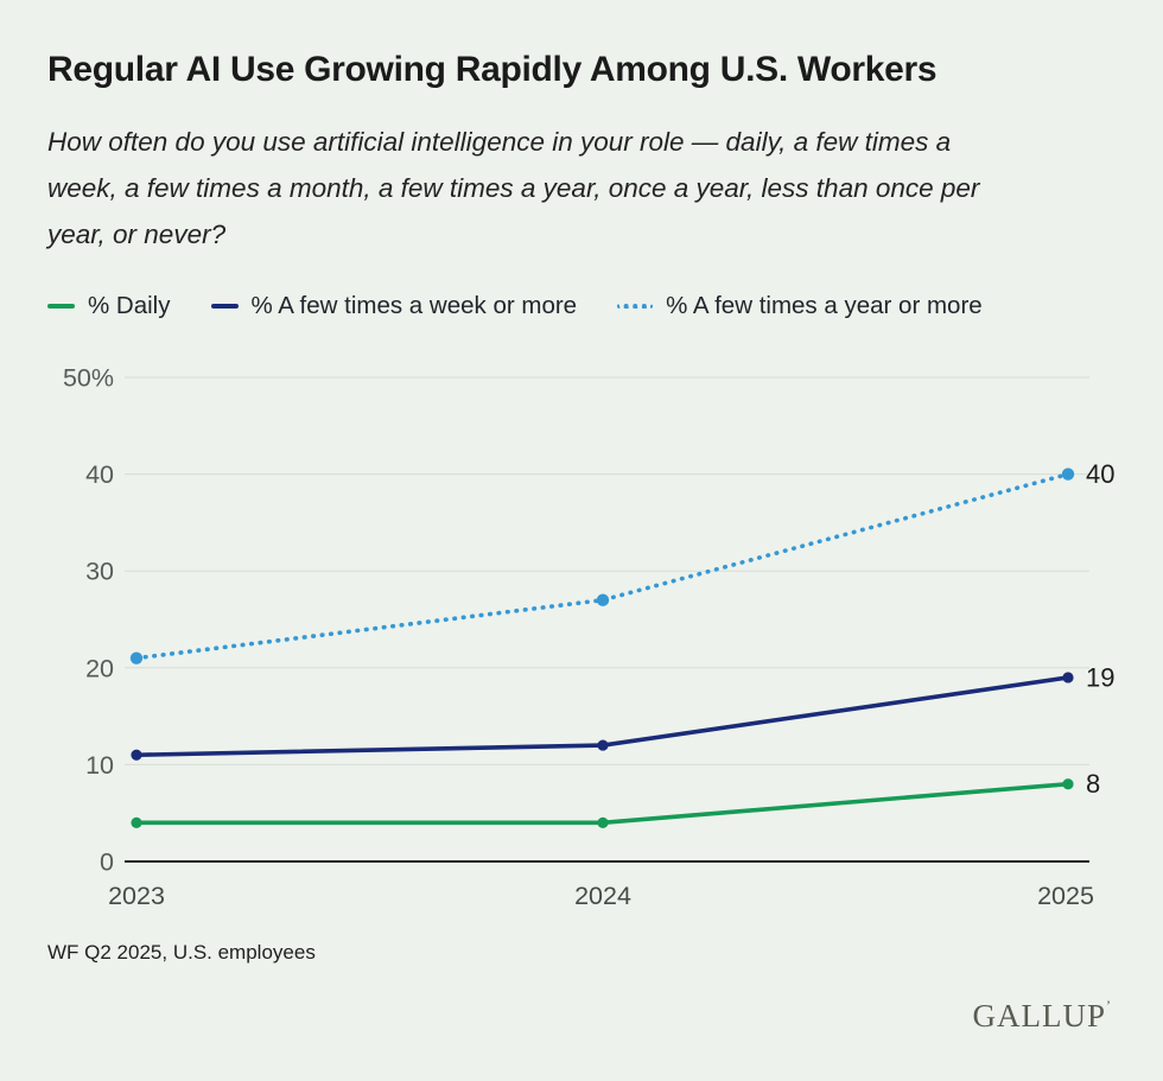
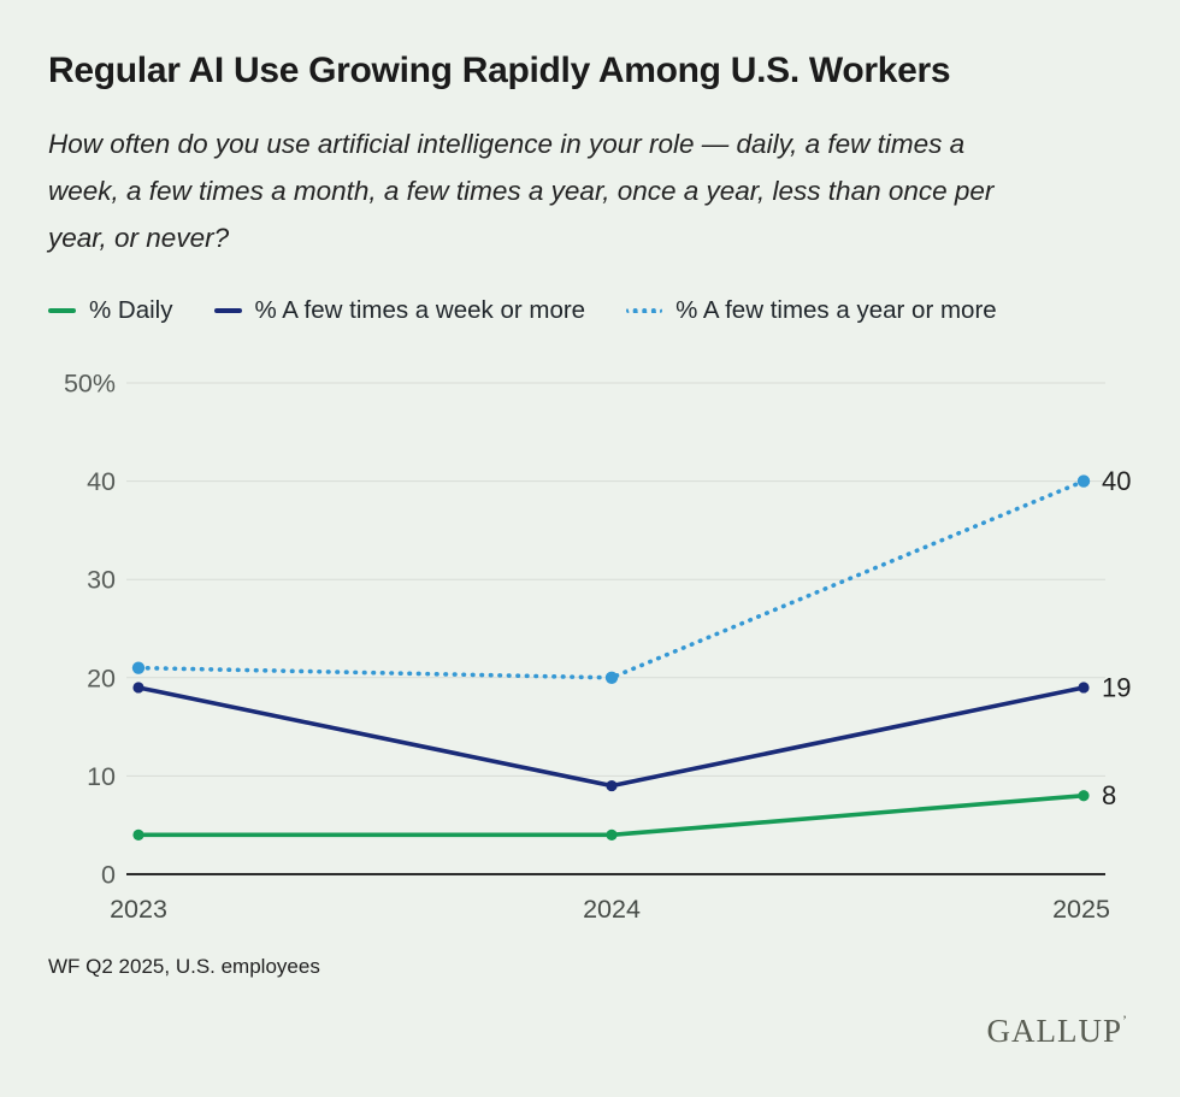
% A few times a week or more/2023: 11% -> 19%
% A few times a week or more/2024: 12% -> 9%
% A few times a year or more/2024: 27% -> 20%
